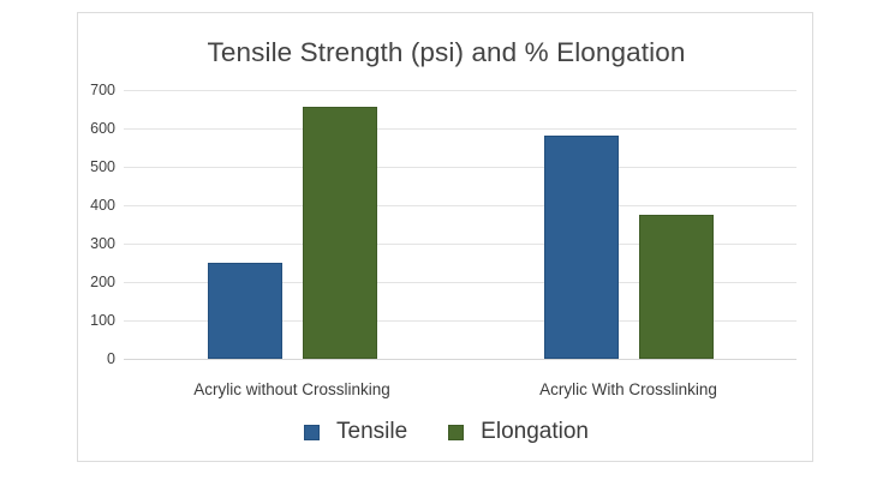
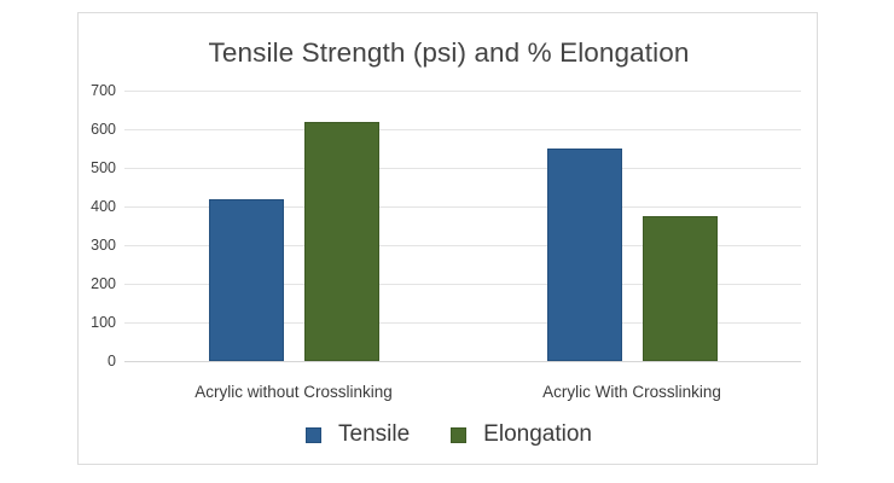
Tensile/Acrylic without Crosslinking: 250 -> 420
Elongation/Acrylic without Crosslinking: 660 -> 620
Tensile/Acrylic With Crosslinking: 580 -> 550
